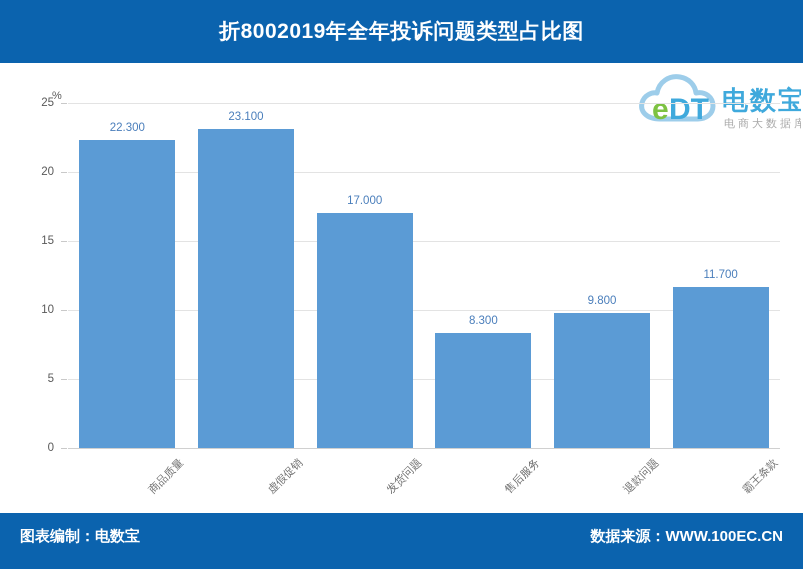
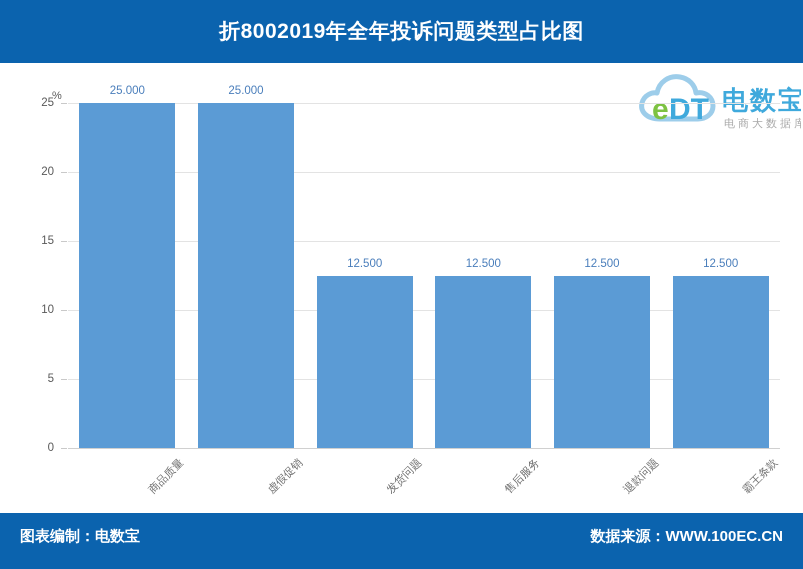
商品质量: 22.300 -> 25.000
虚假促销: 23.100 -> 25.000
发货问题: 17.000 -> 12.500
售后服务: 8.300 -> 12.500
退款问题: 9.800 -> 12.500
霸王条款: 11.700 -> 12.500
